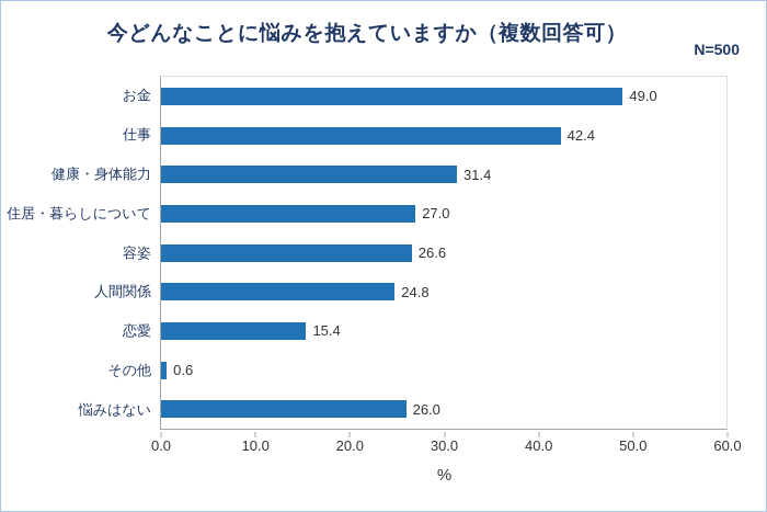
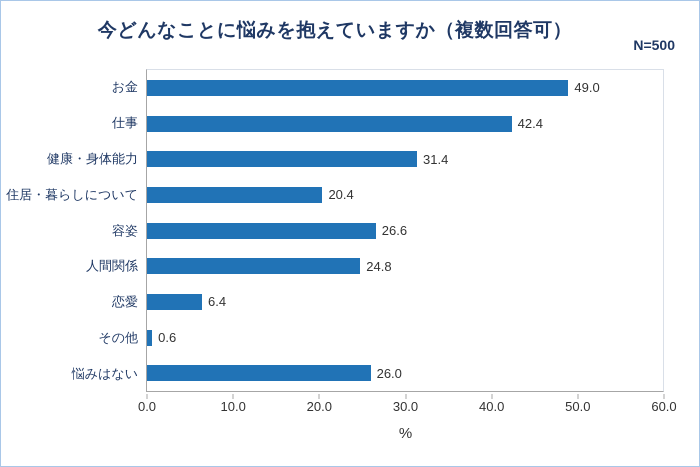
住居・暮らしについて: 27.0 -> 20.4
恋愛: 15.4 -> 6.4
